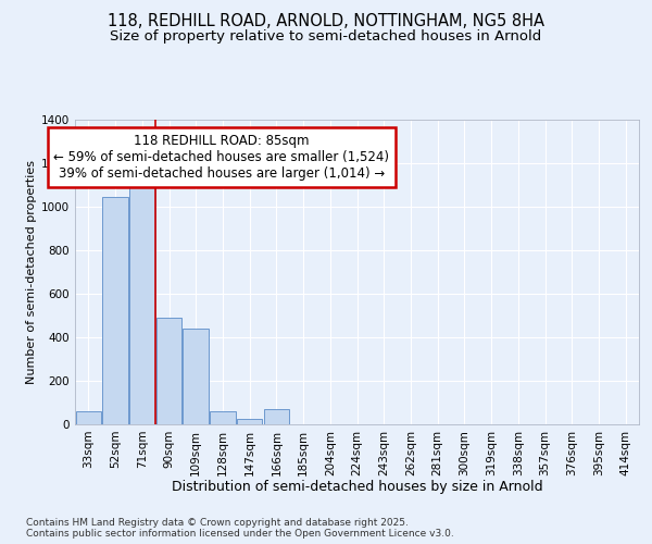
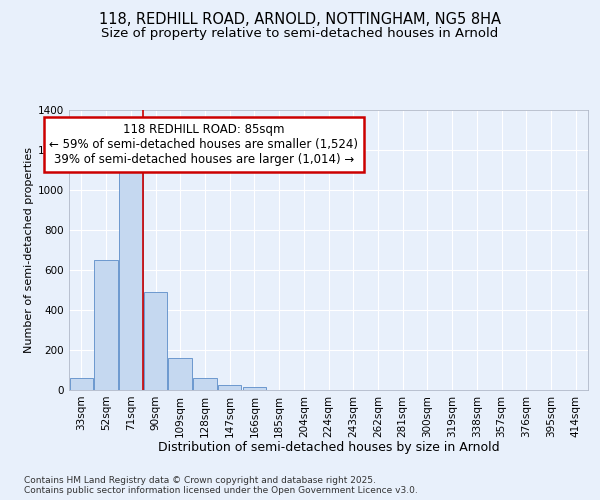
52sqm: 1045 -> 648
109sqm: 440 -> 160
166sqm: 70 -> 15
